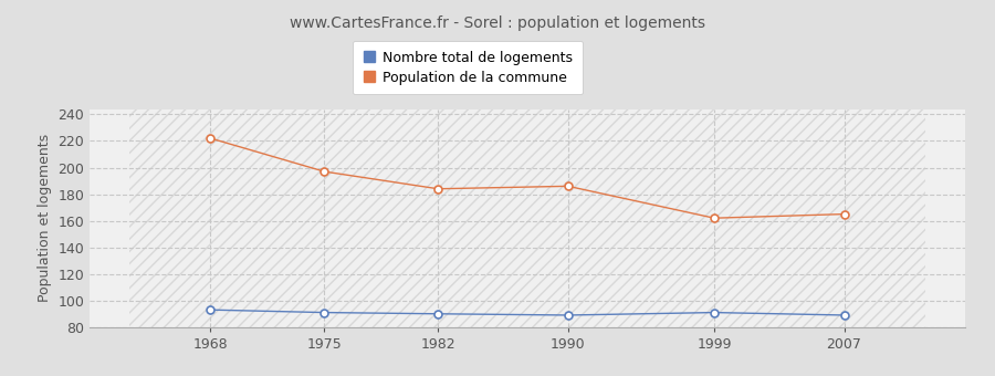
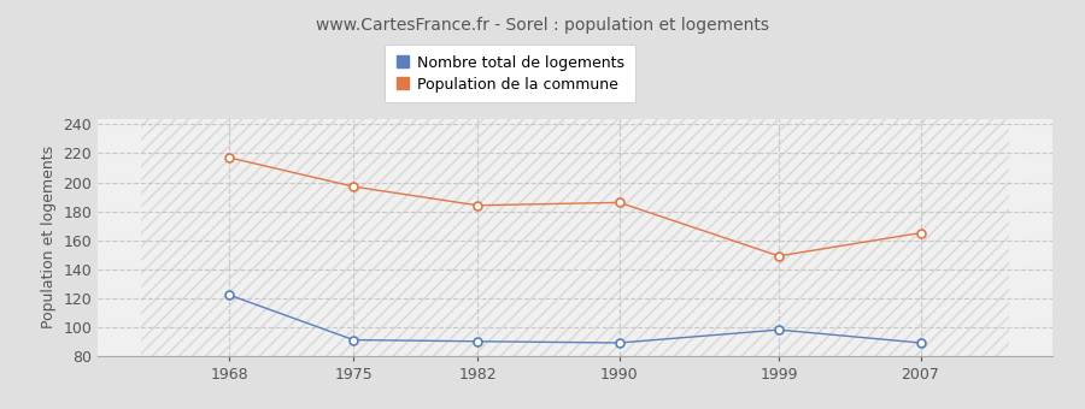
Nombre total de logements/1968: 93 -> 122
Population de la commune/1968: 222 -> 217
Nombre total de logements/1999: 91 -> 98
Population de la commune/1999: 162 -> 149
